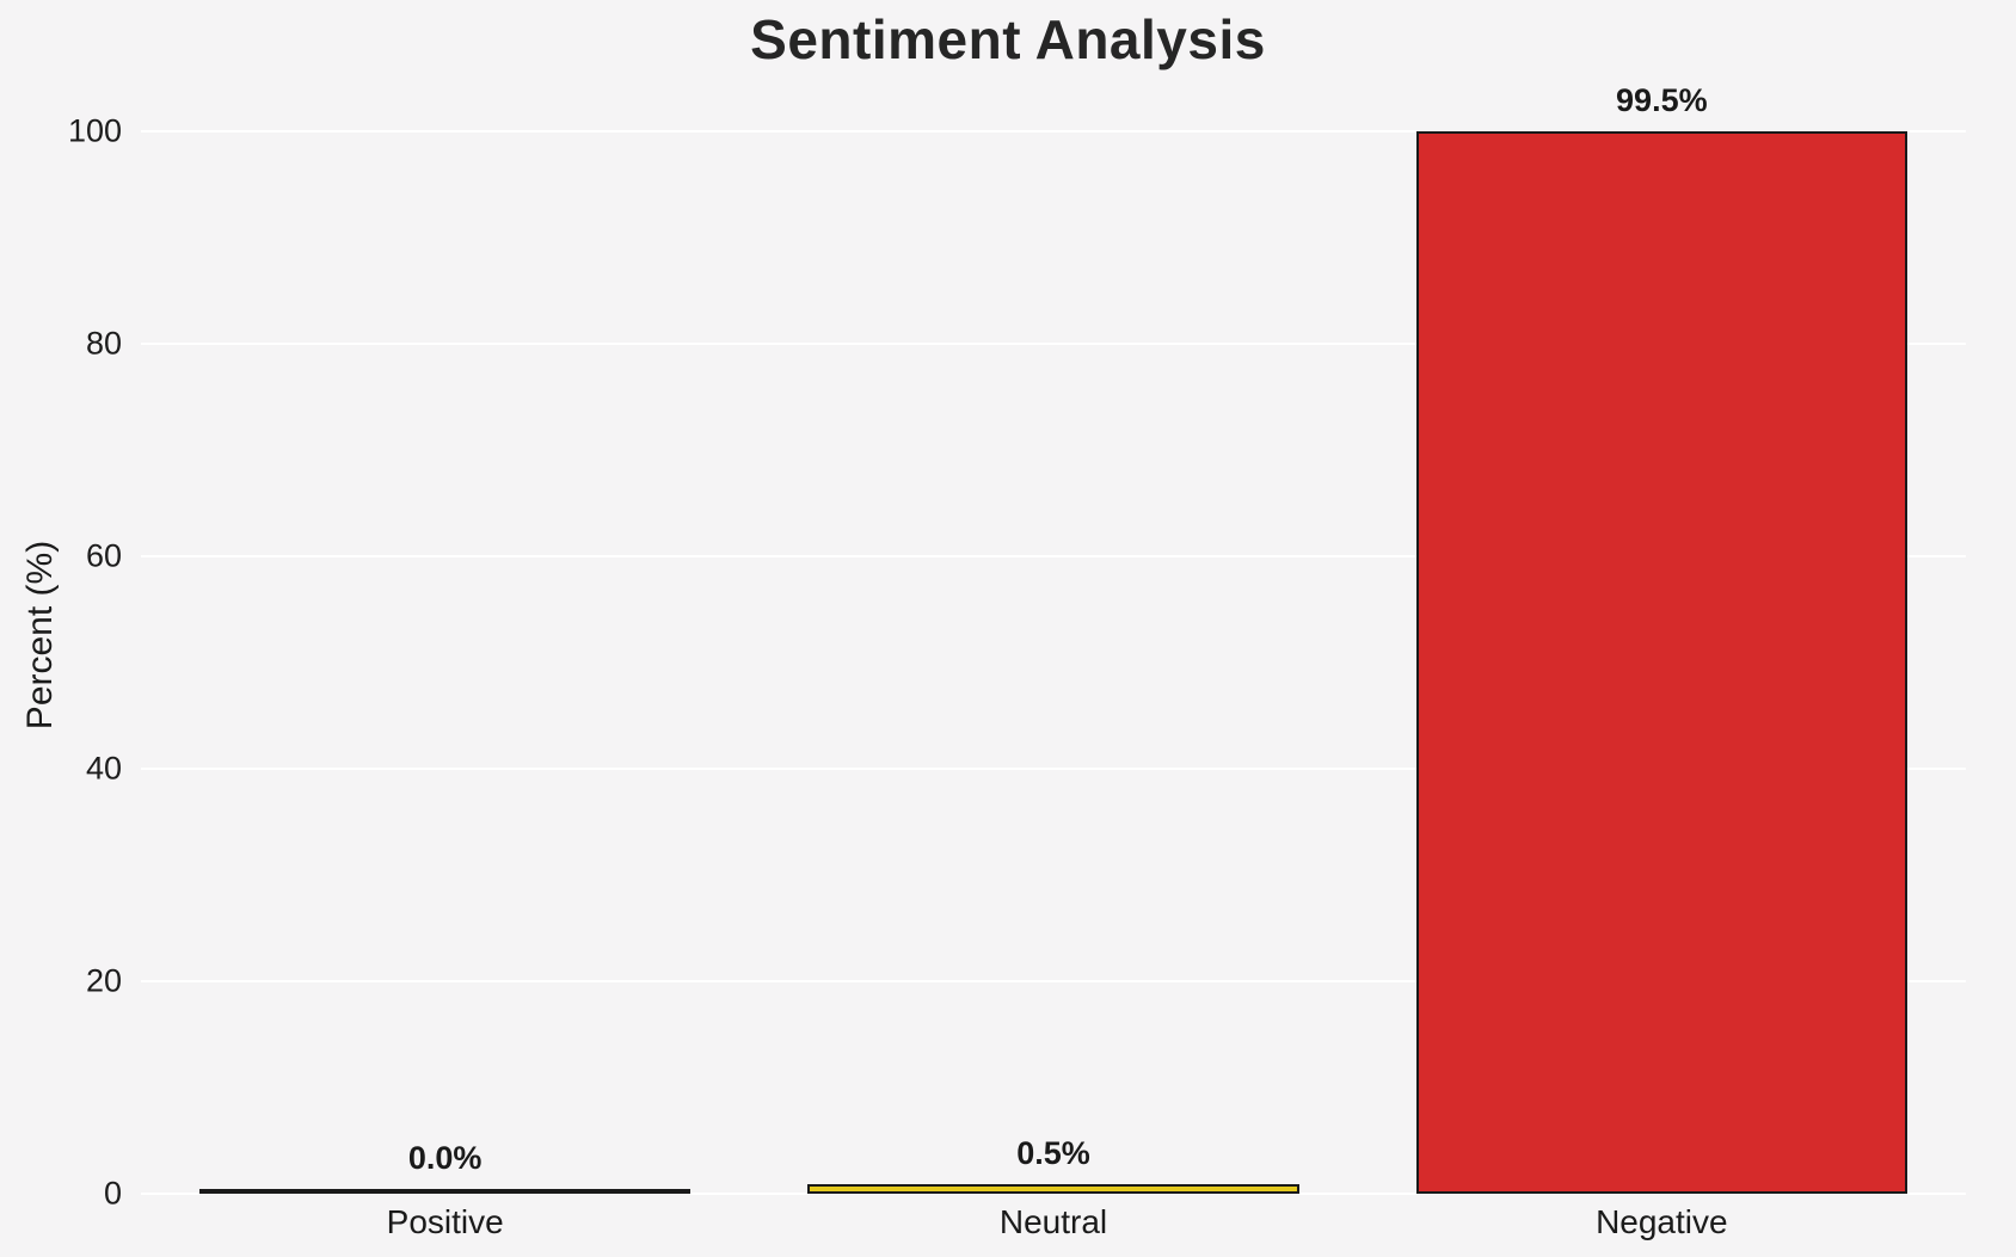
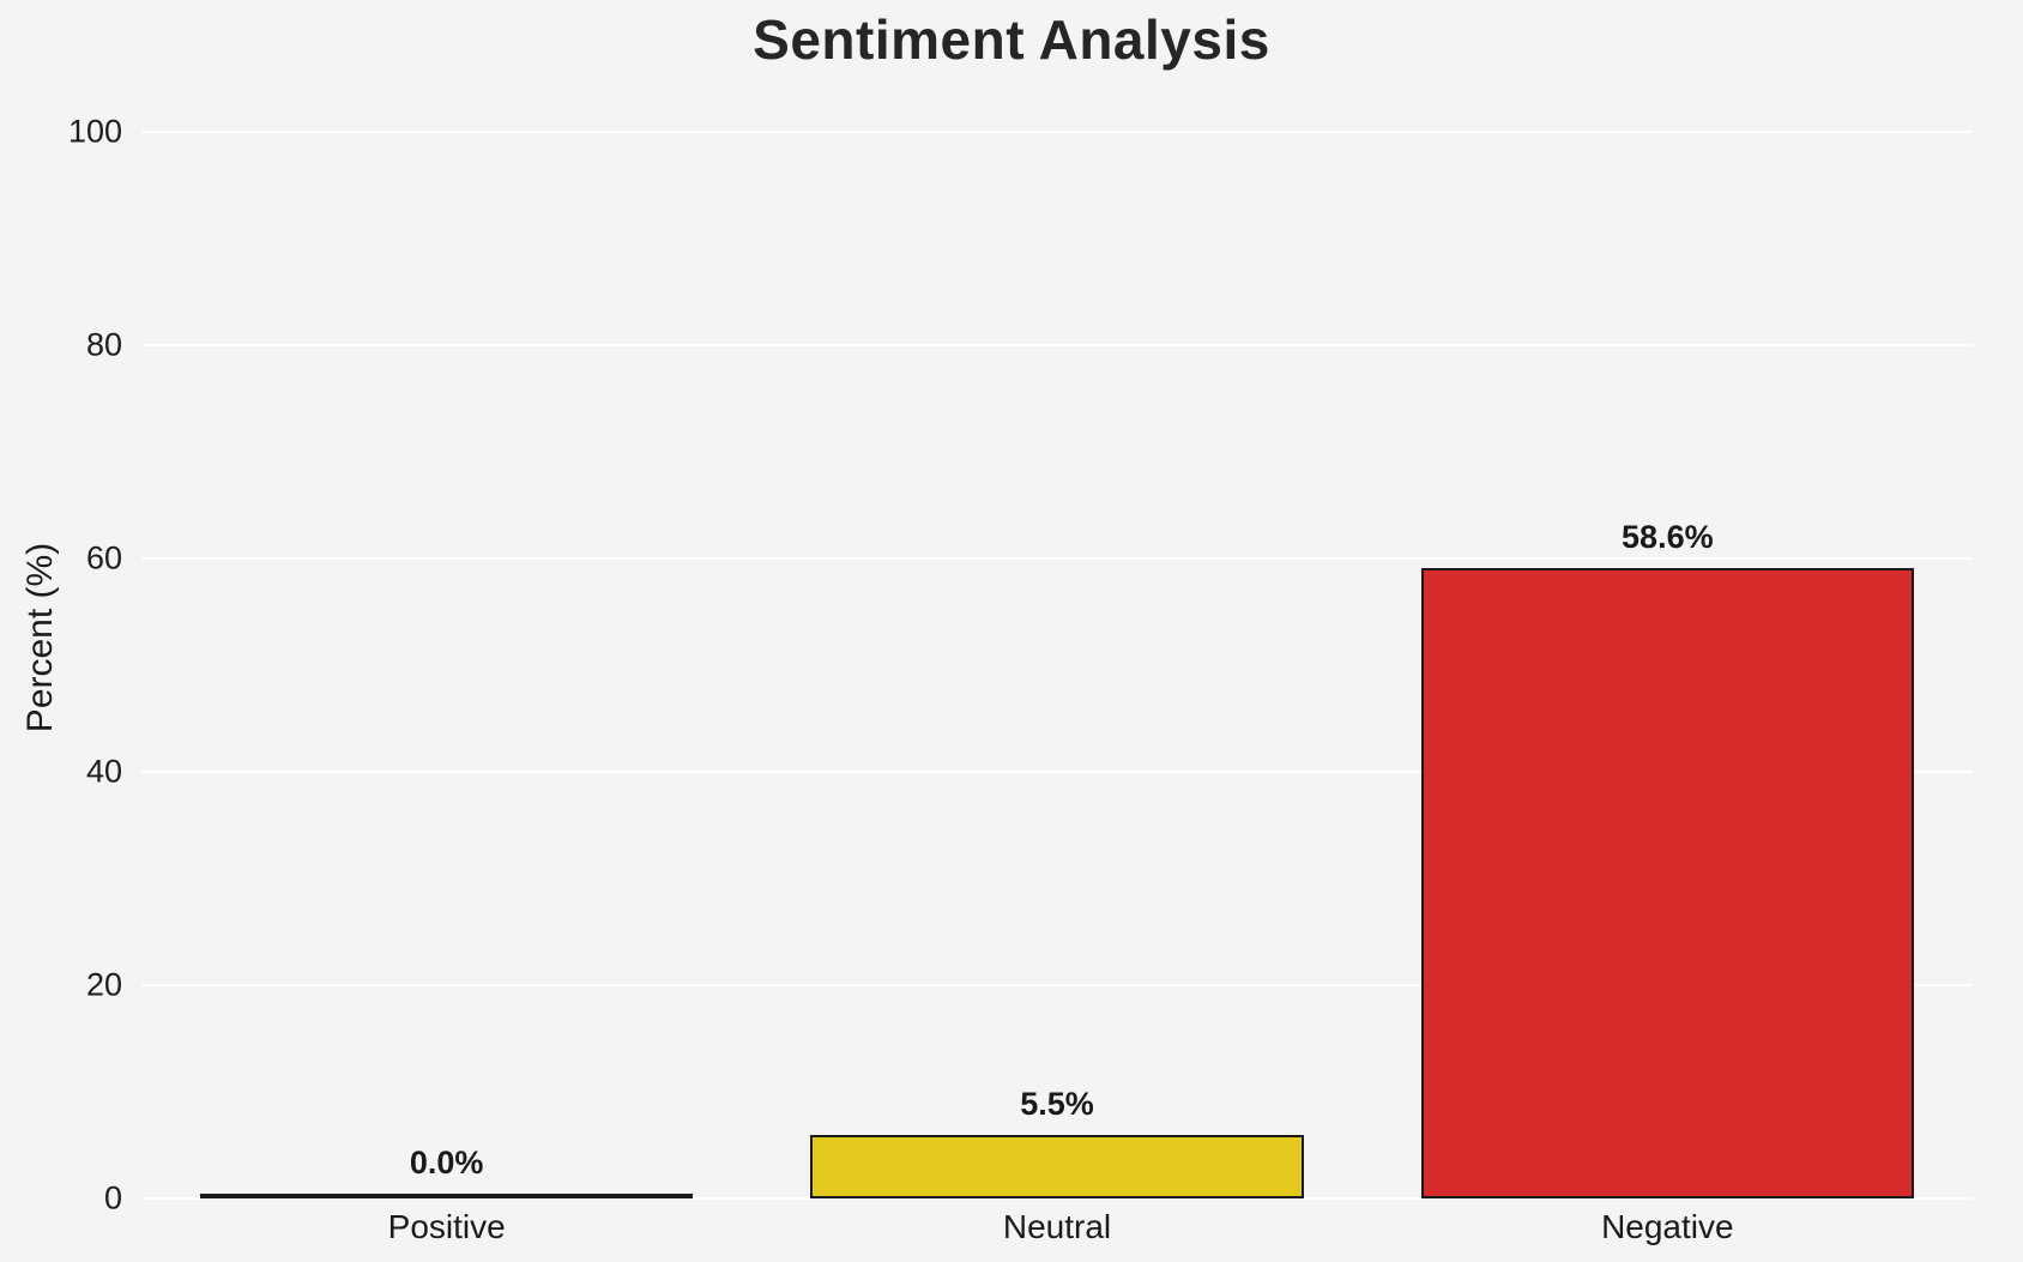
Neutral: 0.5% -> 5.5%
Negative: 99.5% -> 58.6%
